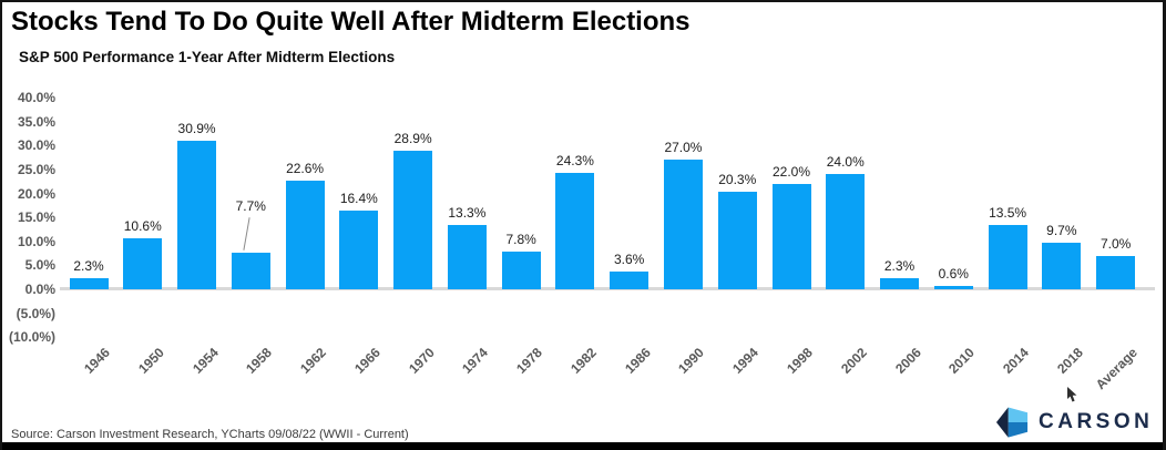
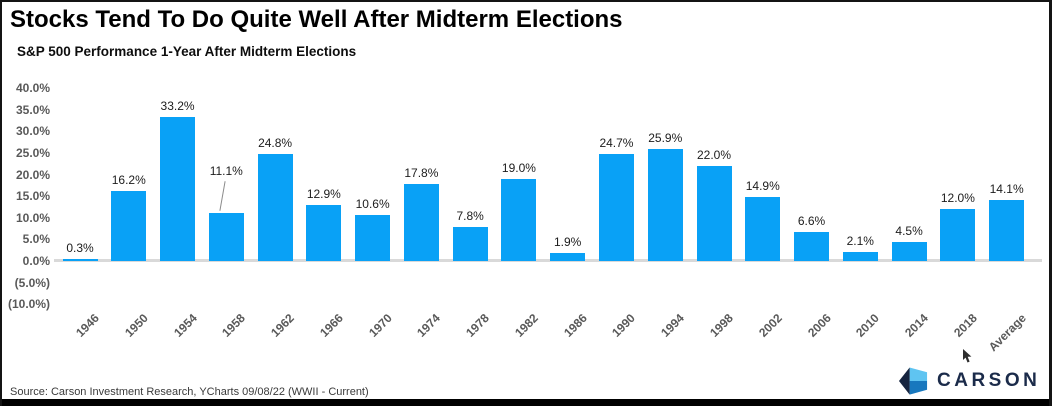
1946: 2.3% -> 0.3%
1950: 10.6% -> 16.2%
1954: 30.9% -> 33.2%
1958: 7.7% -> 11.1%
1962: 22.6% -> 24.8%
1966: 16.4% -> 12.9%
1970: 28.9% -> 10.6%
1974: 13.3% -> 17.8%
1982: 24.3% -> 19.0%
1986: 3.6% -> 1.9%
1990: 27.0% -> 24.7%
1994: 20.3% -> 25.9%
2002: 24.0% -> 14.9%
2006: 2.3% -> 6.6%
2010: 0.6% -> 2.1%
2014: 13.5% -> 4.5%
2018: 9.7% -> 12.0%
Average: 7.0% -> 14.1%
